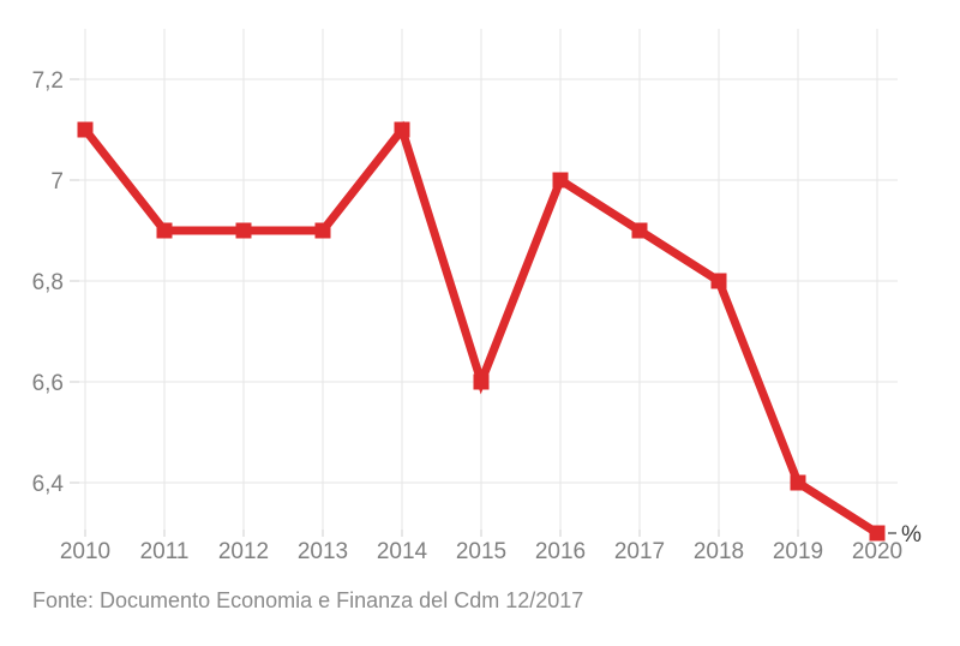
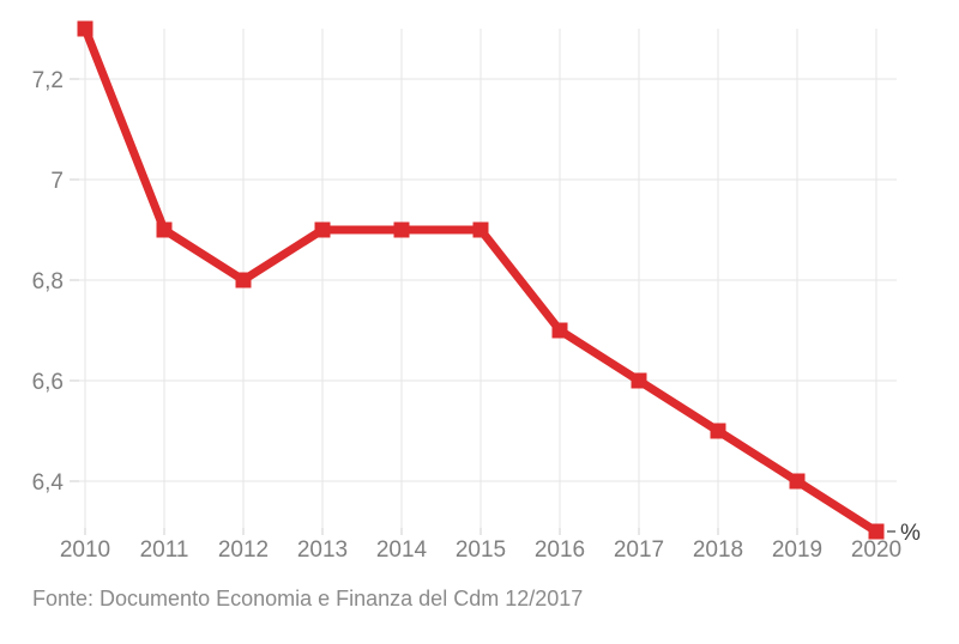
2010: 7,1 -> 7,3
2012: 6,9 -> 6,8
2014: 7,1 -> 6,9
2015: 6,6 -> 6,9
2016: 7,0 -> 6,7
2017: 6,9 -> 6,6
2018: 6,8 -> 6,5
